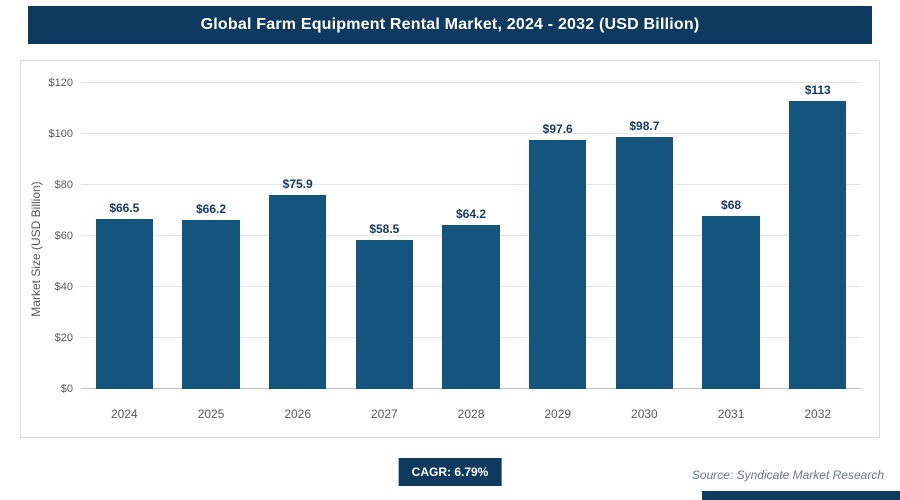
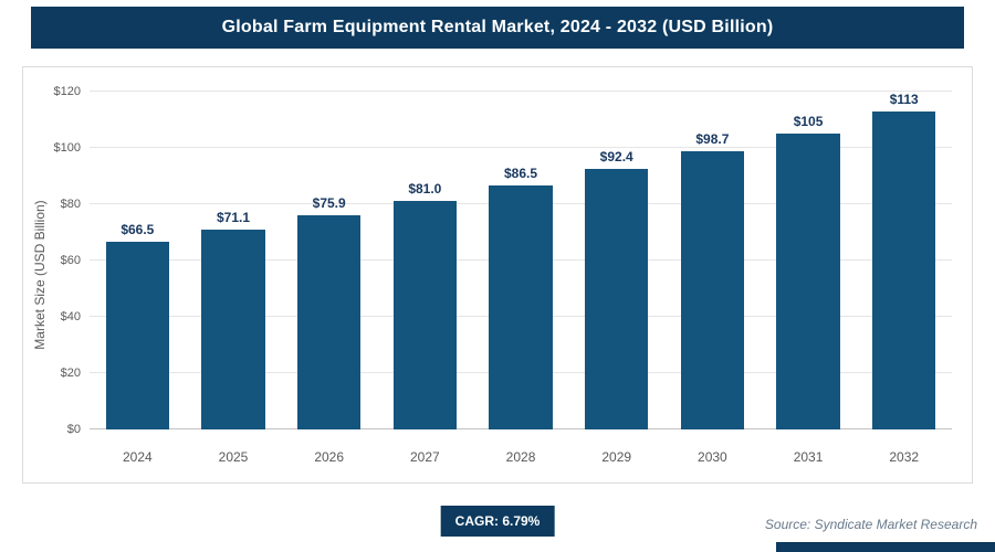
2025: $66.2 -> $71.1
2027: $58.5 -> $81.0
2028: $64.2 -> $86.5
2029: $97.6 -> $92.4
2031: $68 -> $105
